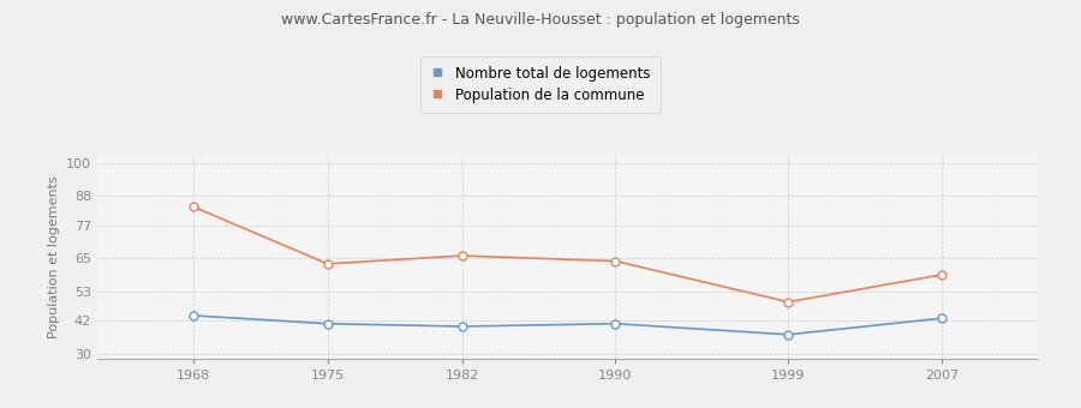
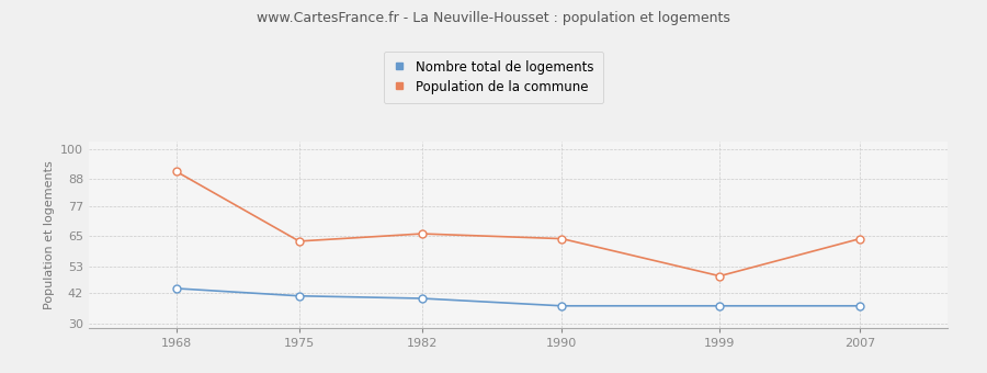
Population de la commune/1968: 84 -> 91
Nombre total de logements/1990: 41 -> 37
Nombre total de logements/2007: 43 -> 37
Population de la commune/2007: 59 -> 64
